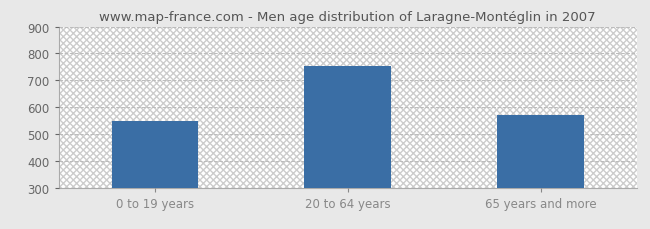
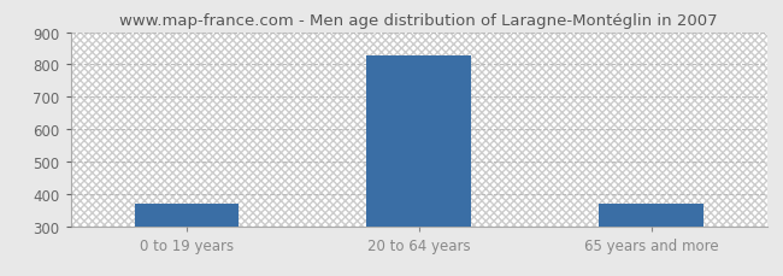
0 to 19 years: 550 -> 370
20 to 64 years: 755 -> 827
65 years and more: 570 -> 370
